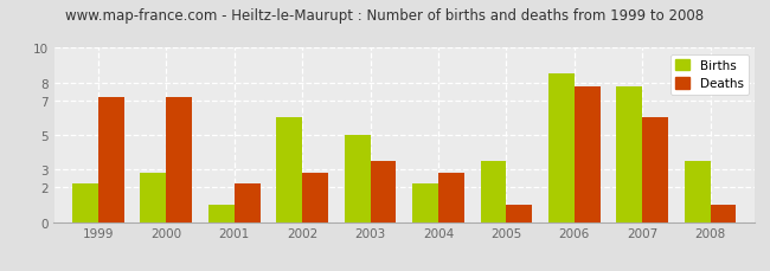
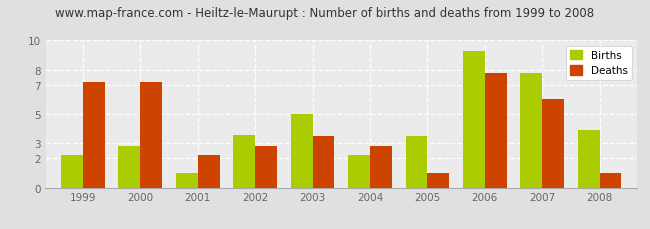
Births/2002: 6.0 -> 3.6
Births/2006: 8.5 -> 9.3
Births/2008: 3.5 -> 3.9
